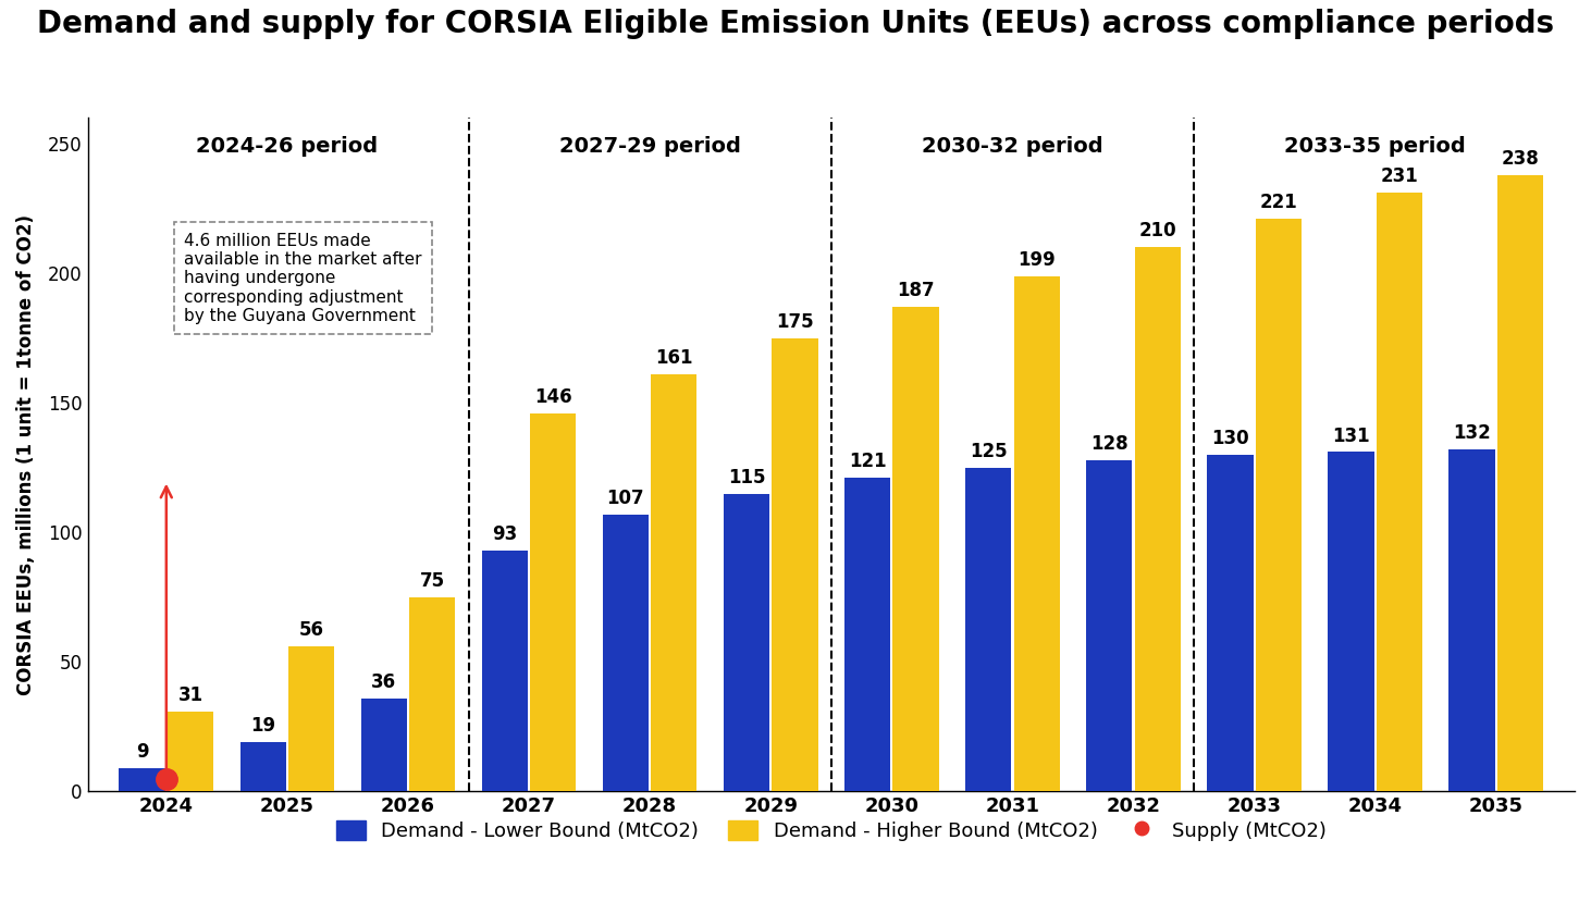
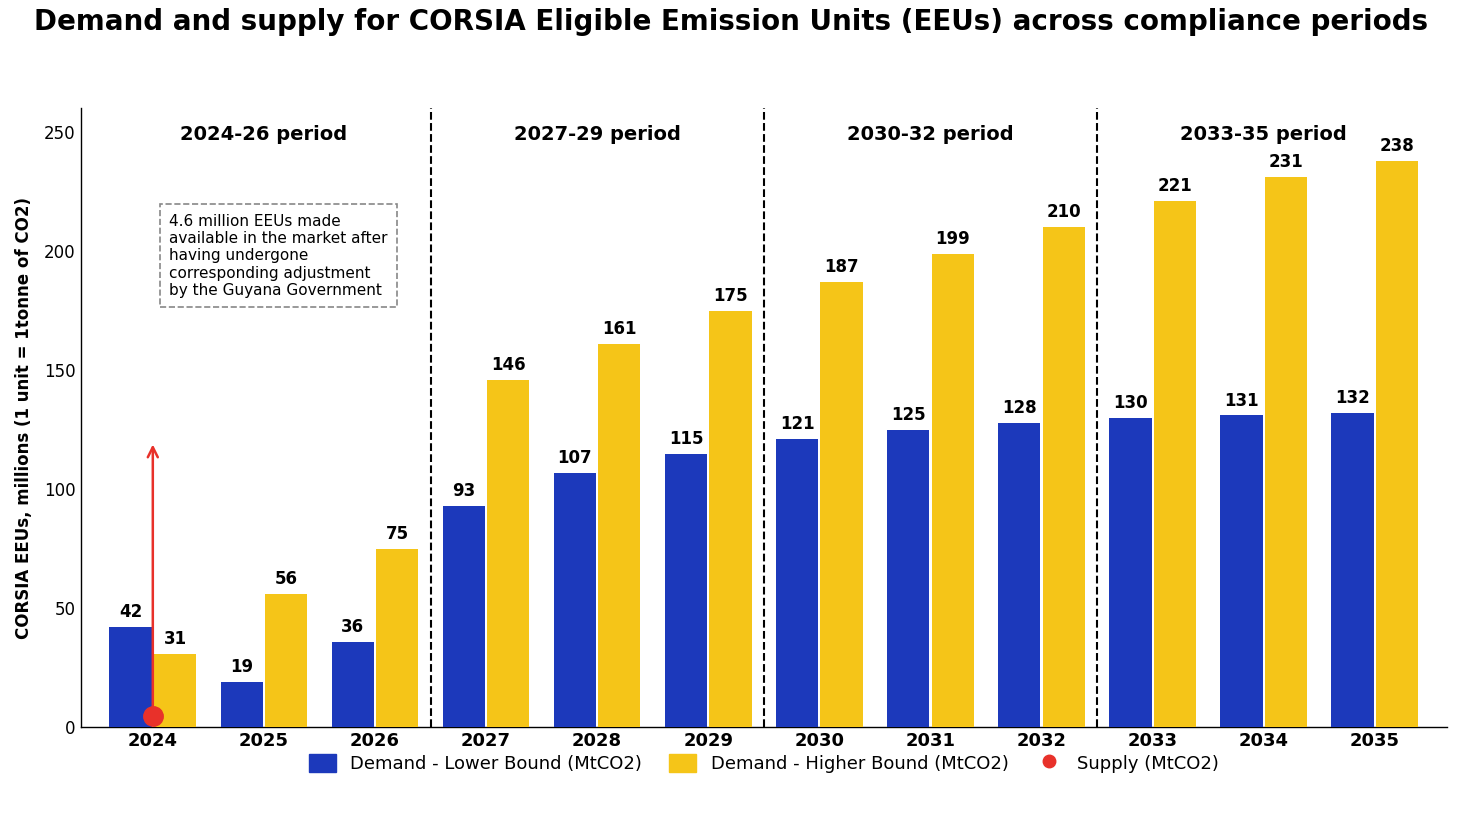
Demand - Lower Bound (MtCO2)/2024: 9 -> 42
